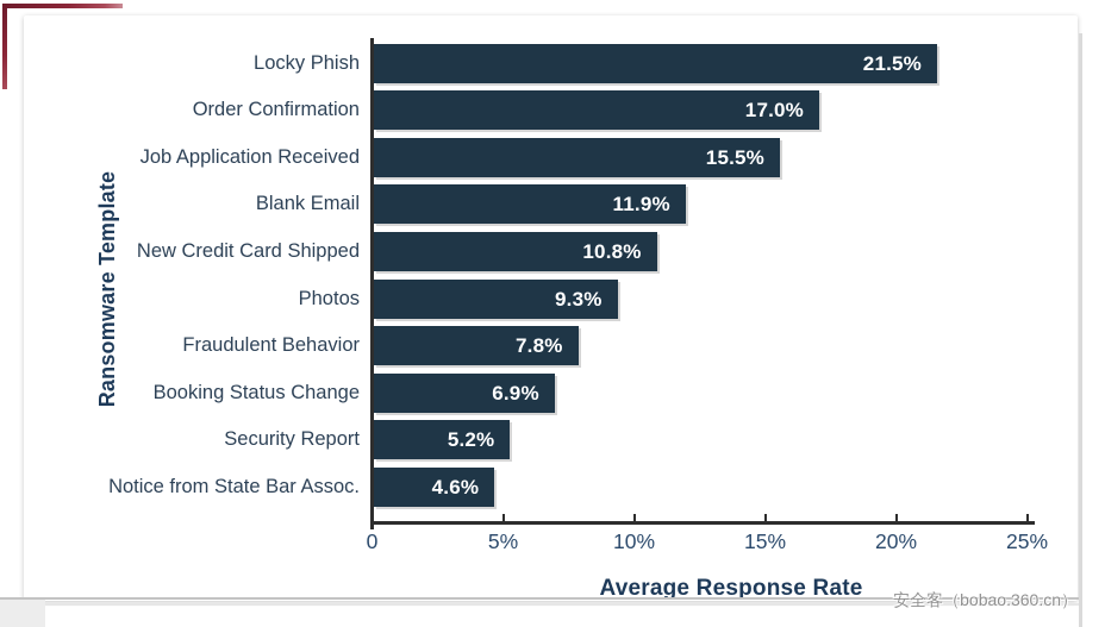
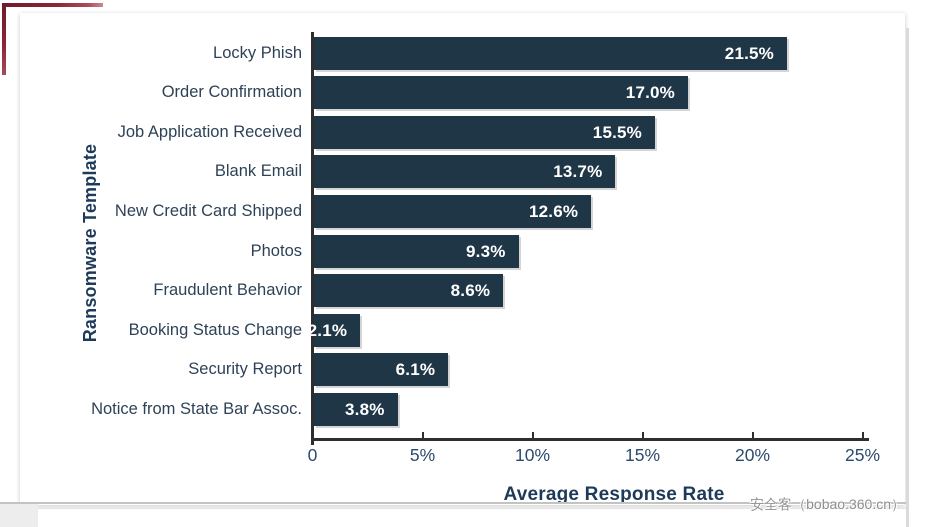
Blank Email: 11.9% -> 13.7%
New Credit Card Shipped: 10.8% -> 12.6%
Fraudulent Behavior: 7.8% -> 8.6%
Booking Status Change: 6.9% -> 2.1%
Security Report: 5.2% -> 6.1%
Notice from State Bar Assoc.: 4.6% -> 3.8%
